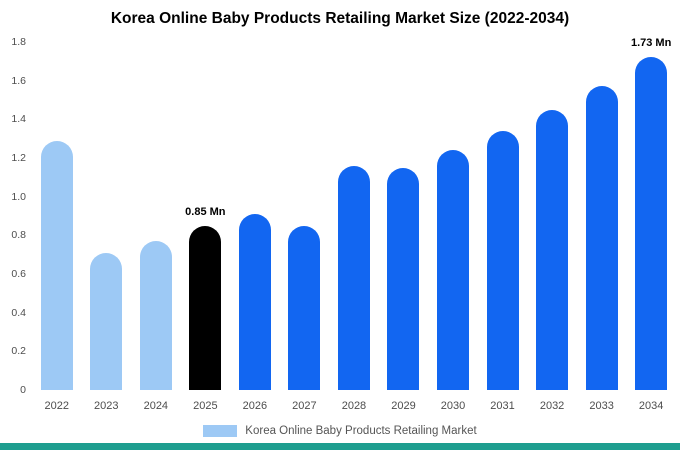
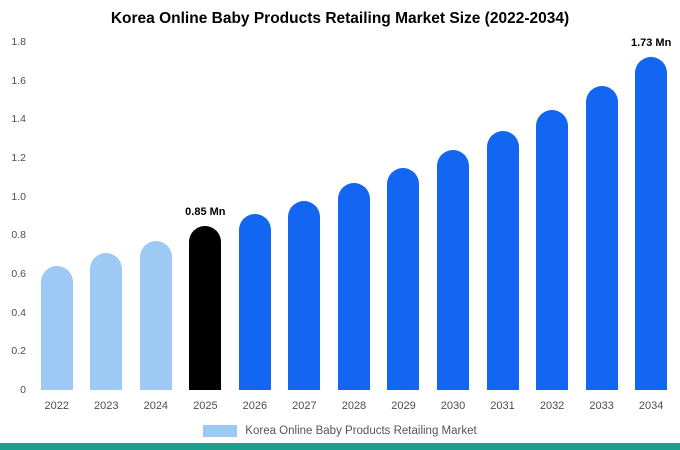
2022: 1.29 -> 0.64
2027: 0.85 -> 0.98
2028: 1.16 -> 1.07
